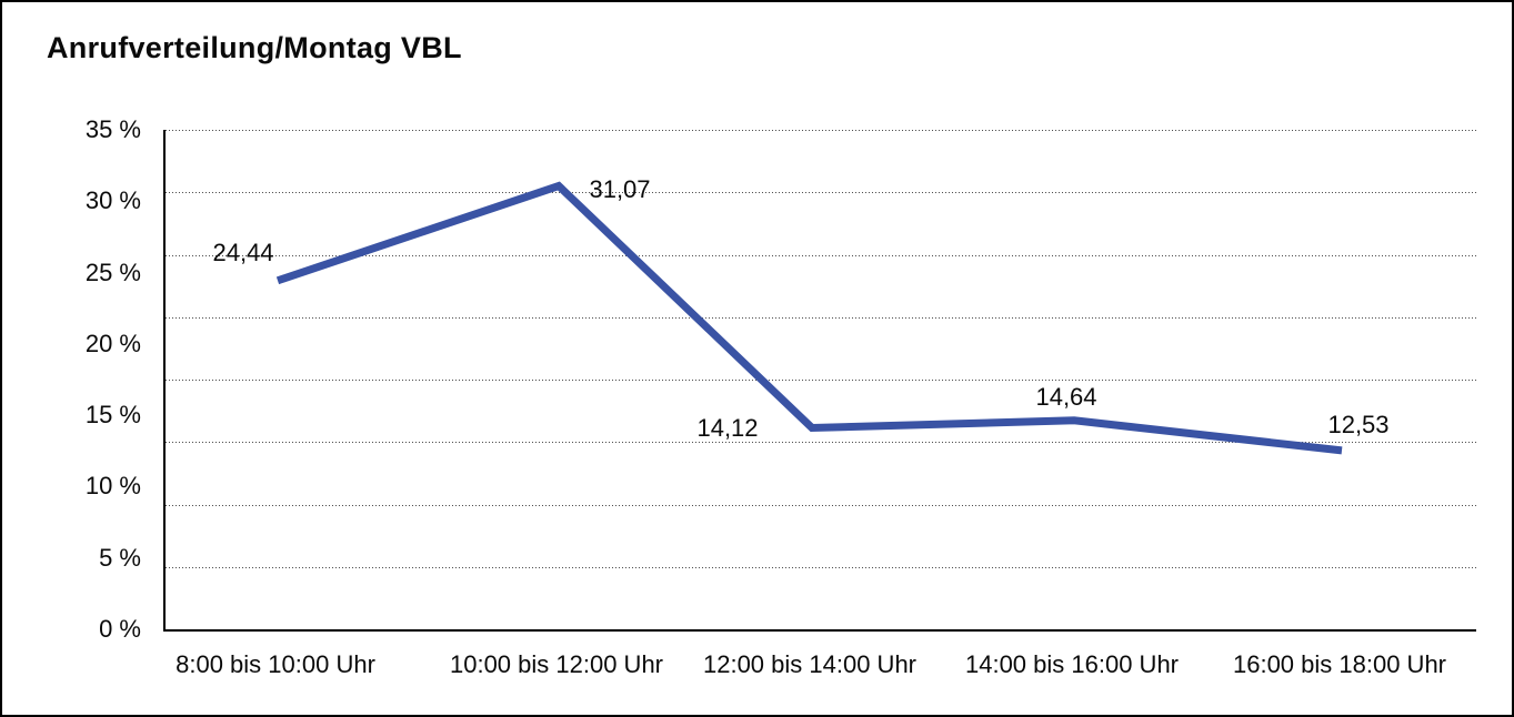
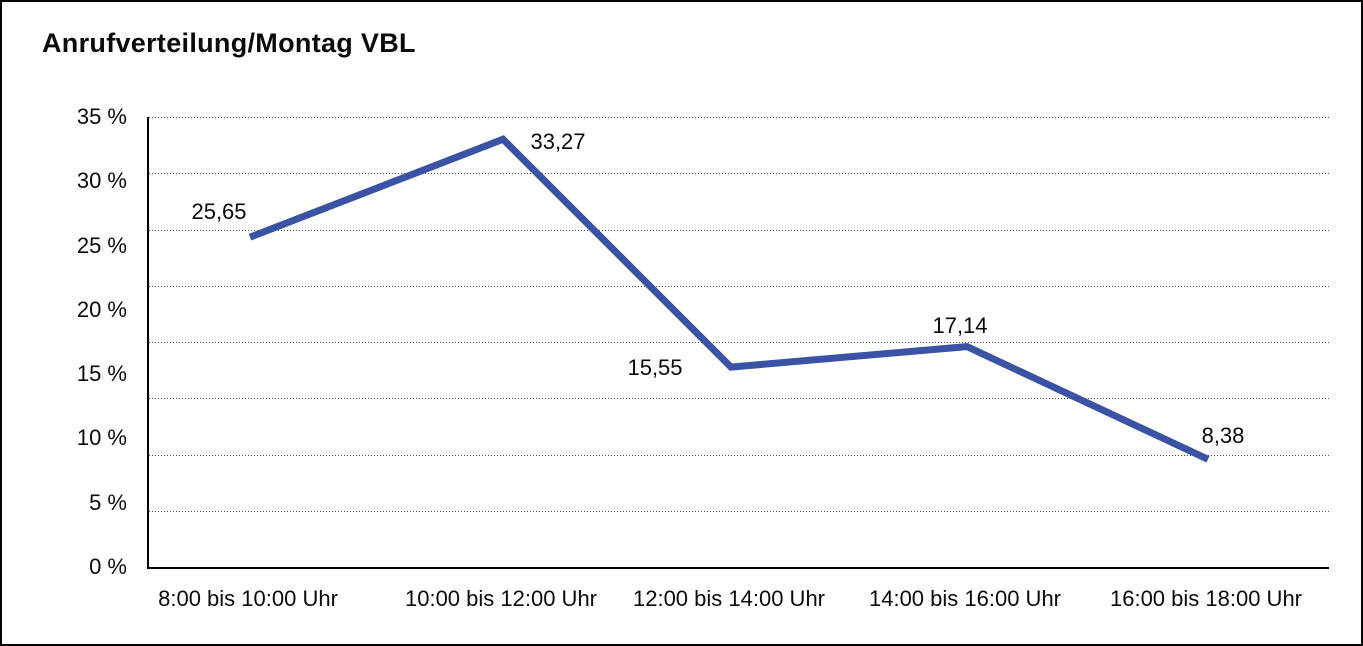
8:00 bis 10:00 Uhr: 24,44 -> 25,65
10:00 bis 12:00 Uhr: 31,07 -> 33,27
12:00 bis 14:00 Uhr: 14,12 -> 15,55
14:00 bis 16:00 Uhr: 14,64 -> 17,14
16:00 bis 18:00 Uhr: 12,53 -> 8,38
